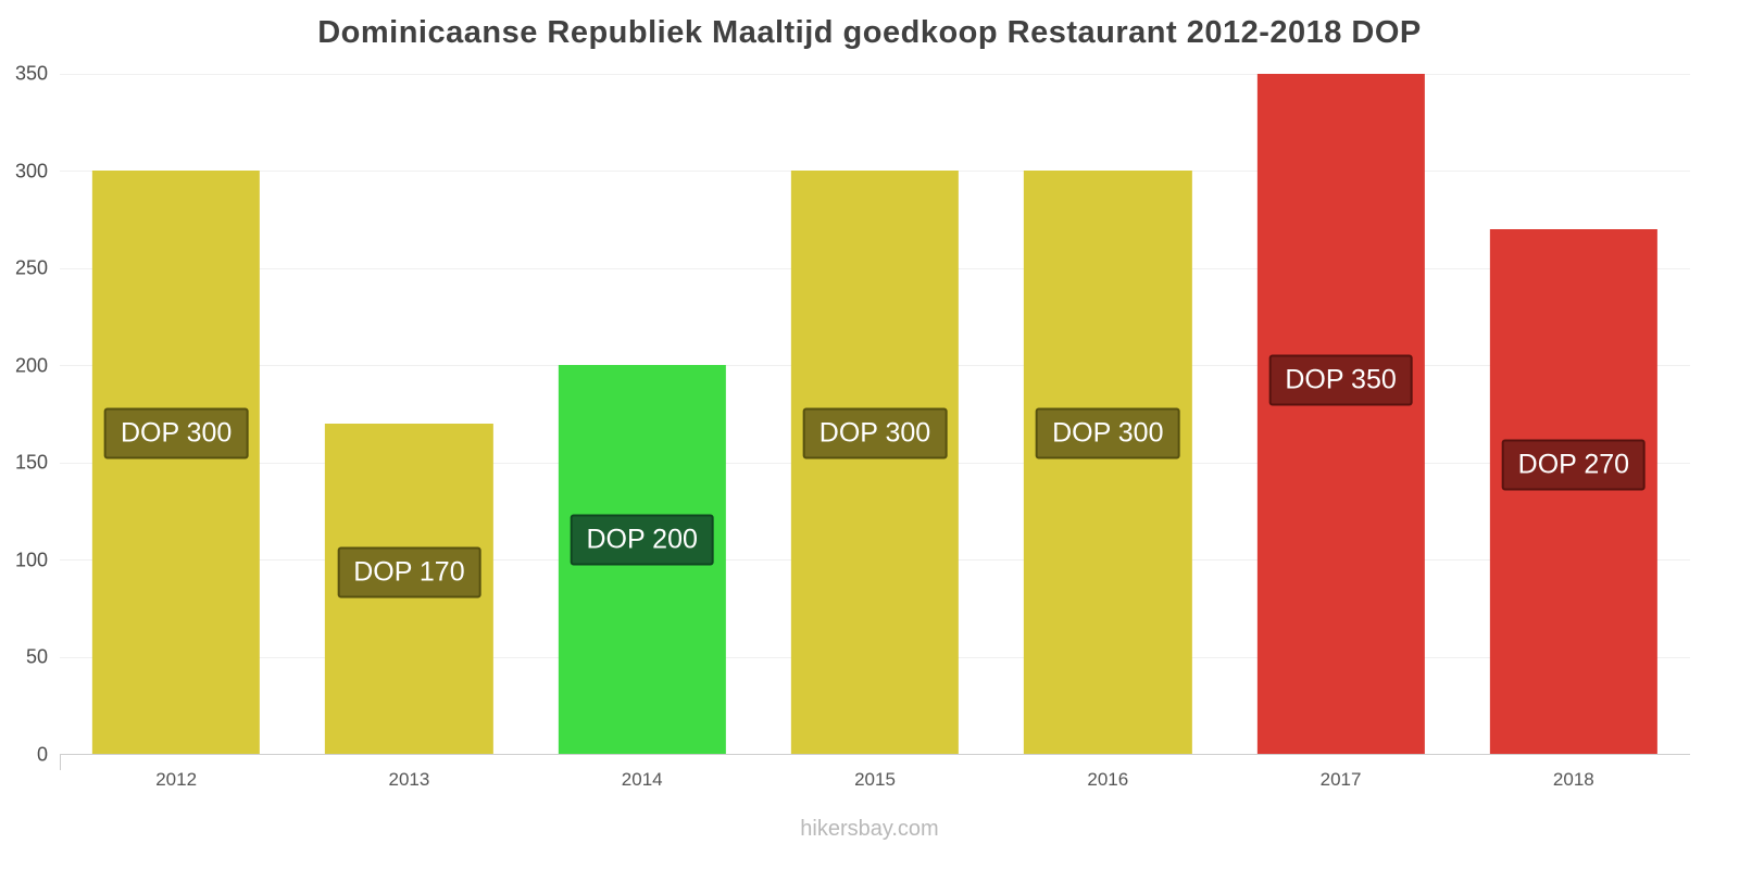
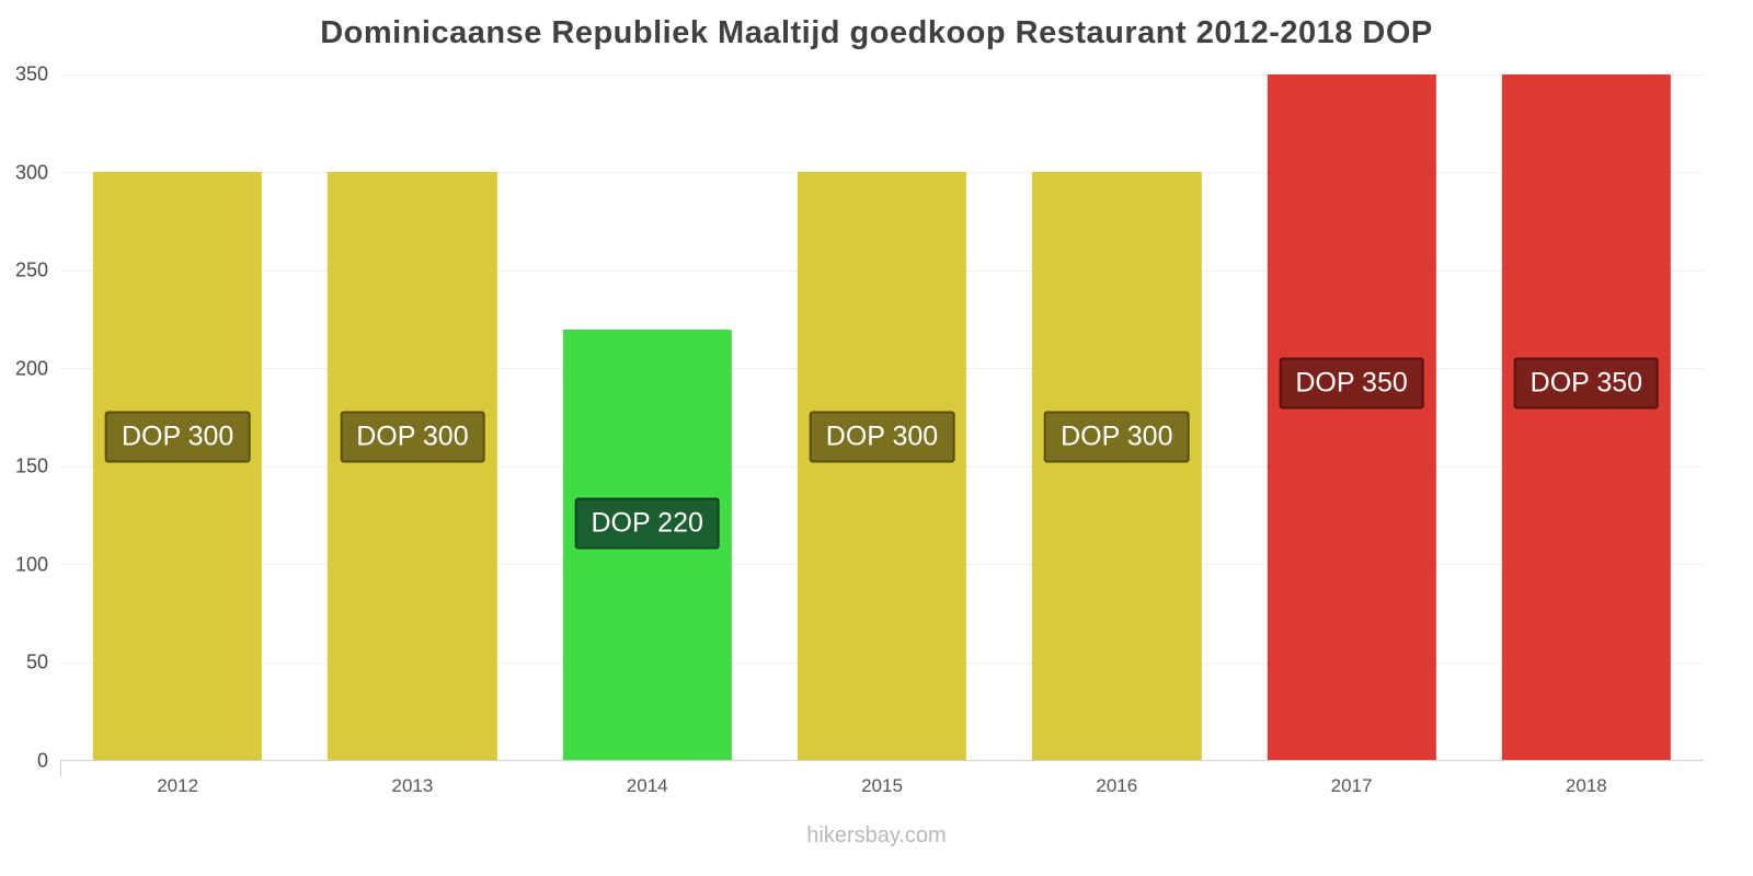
2013: 170 -> 300
2014: 200 -> 220
2018: 270 -> 350
